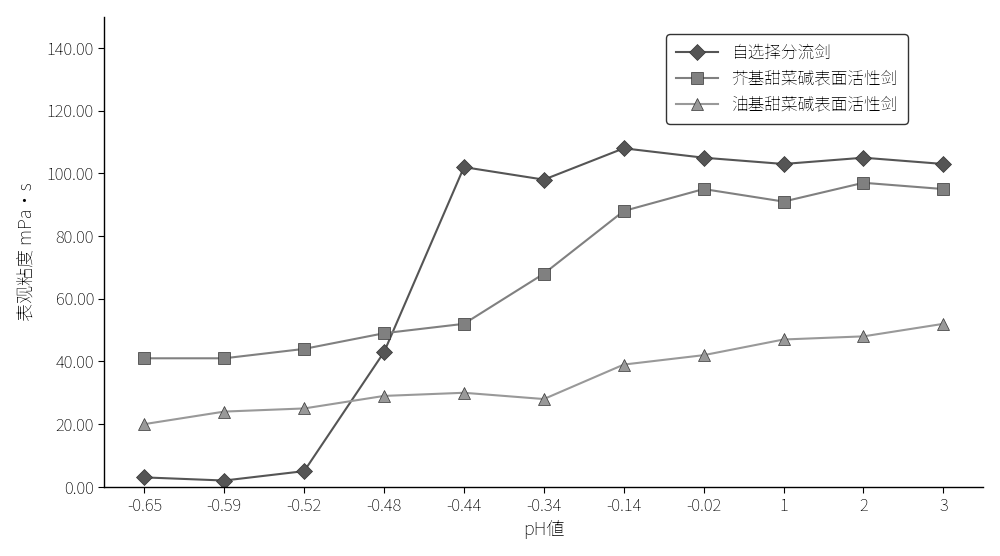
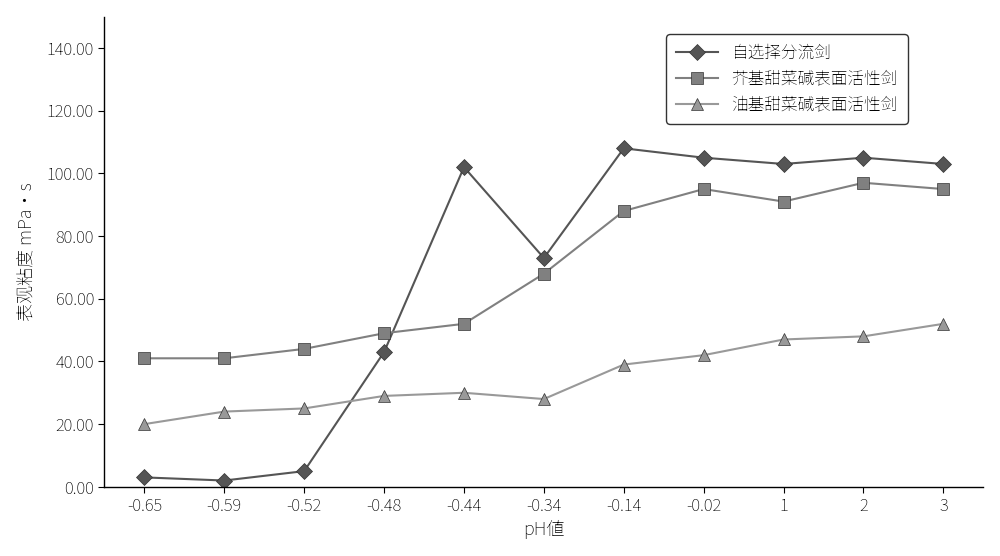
自选择分流剑/-0.34: 98 -> 73
